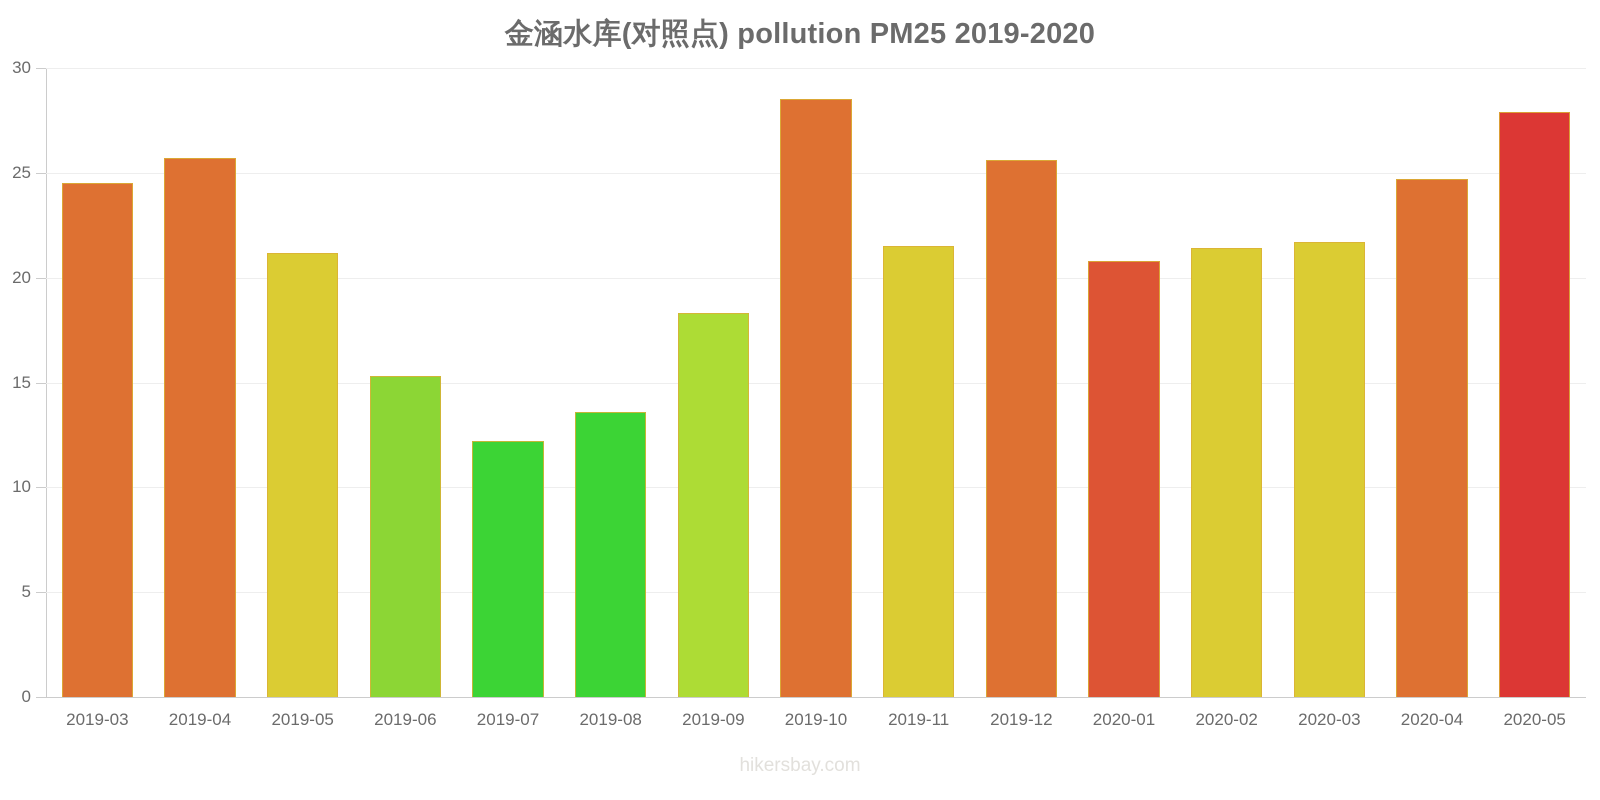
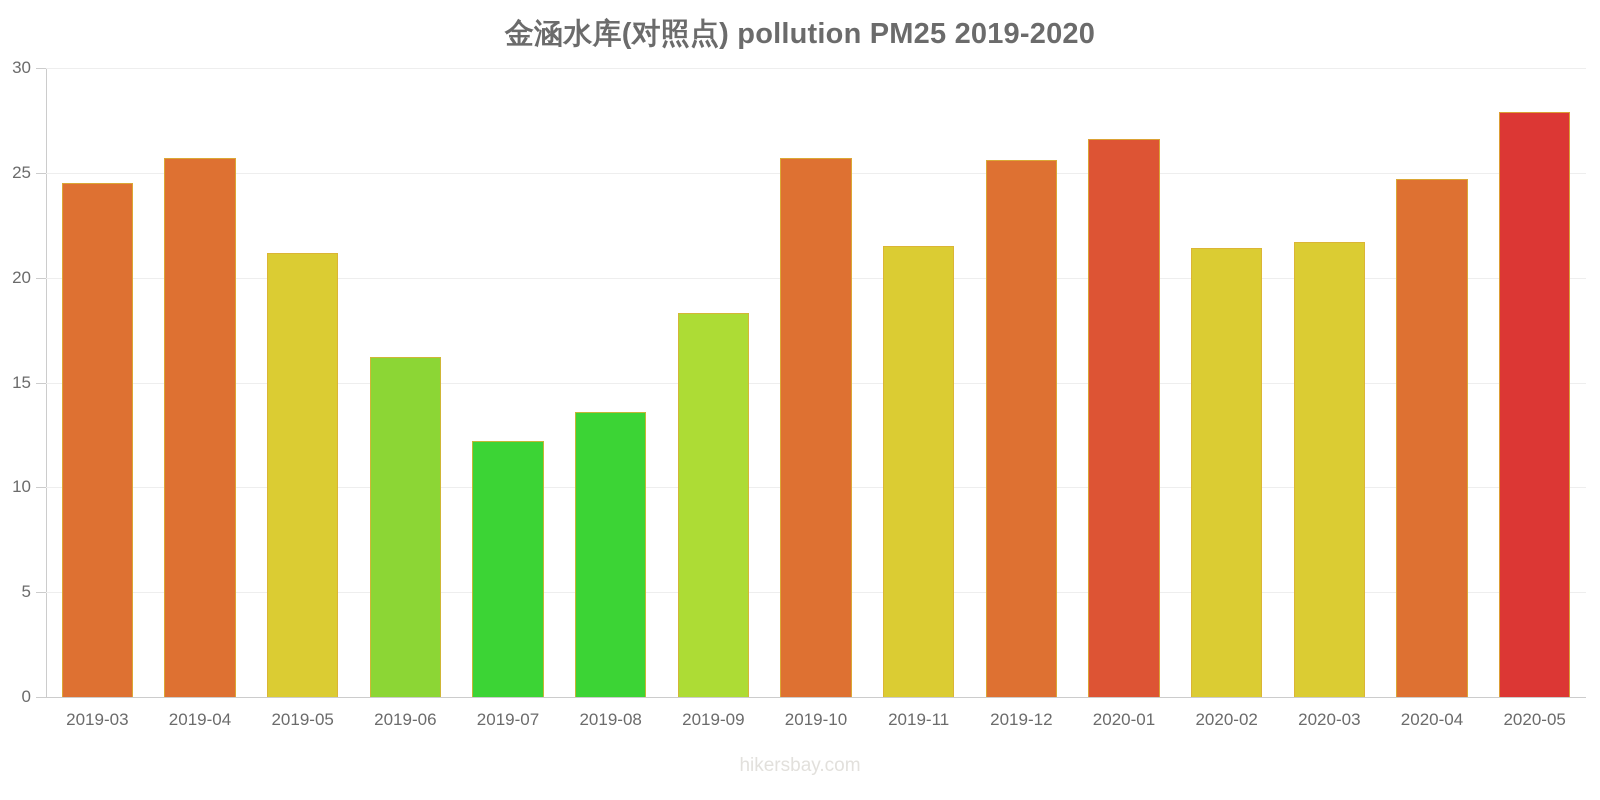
2019-06: 15.3 -> 16.2
2019-10: 28.5 -> 25.7
2020-01: 20.8 -> 26.6
